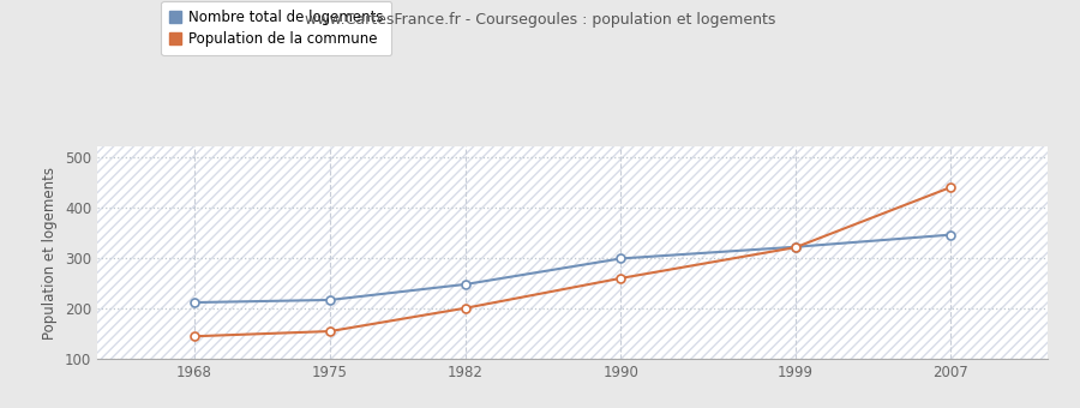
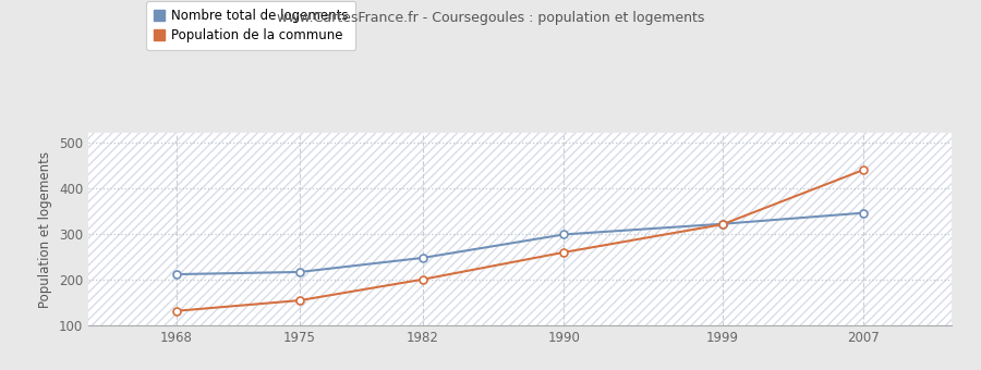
Population de la commune/1968: 145 -> 132
